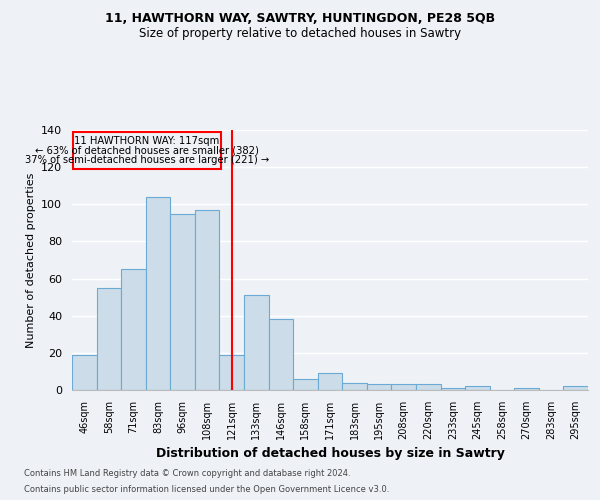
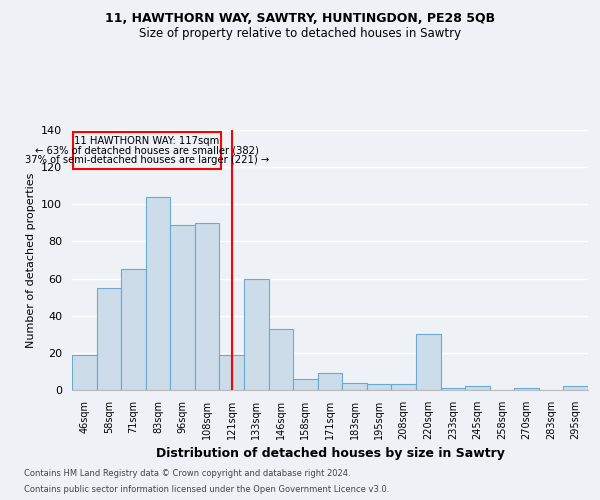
96sqm: 95 -> 89
108sqm: 97 -> 90
133sqm: 51 -> 60
146sqm: 38 -> 33
220sqm: 3 -> 30
